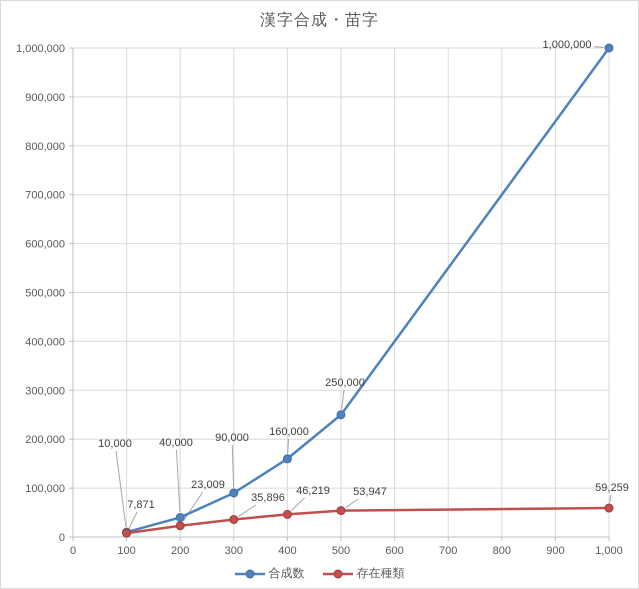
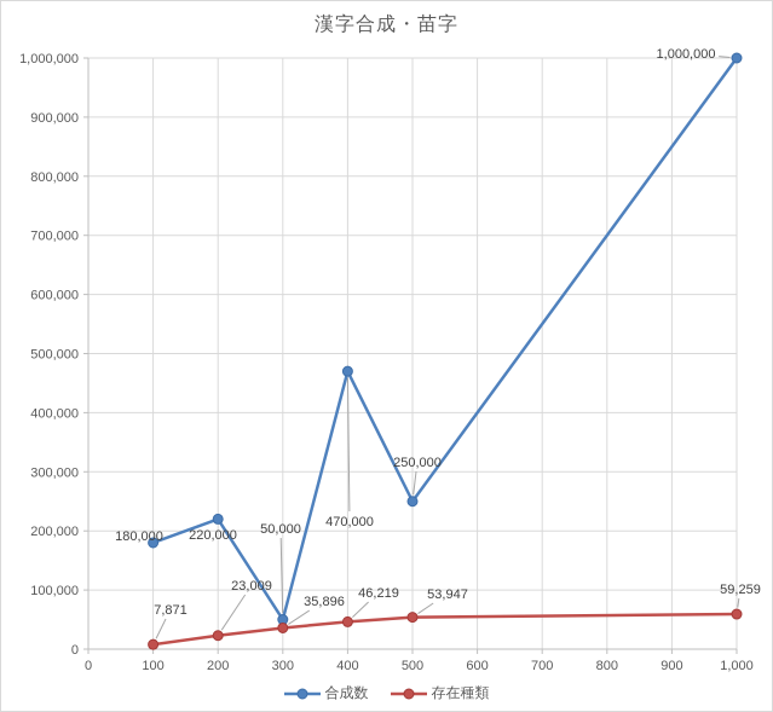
合成数/100: 10,000 -> 180,000
合成数/200: 40,000 -> 220,000
合成数/300: 90,000 -> 50,000
合成数/400: 160,000 -> 470,000
